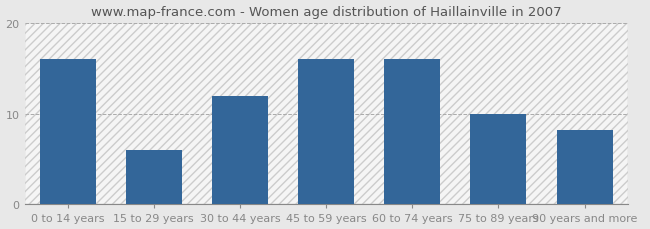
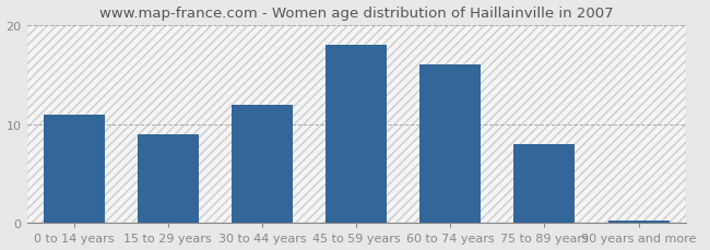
0 to 14 years: 16.0 -> 11.0
15 to 29 years: 6.0 -> 9.0
45 to 59 years: 16.0 -> 18.0
75 to 89 years: 10.0 -> 8.0
90 years and more: 8.2 -> 0.3
